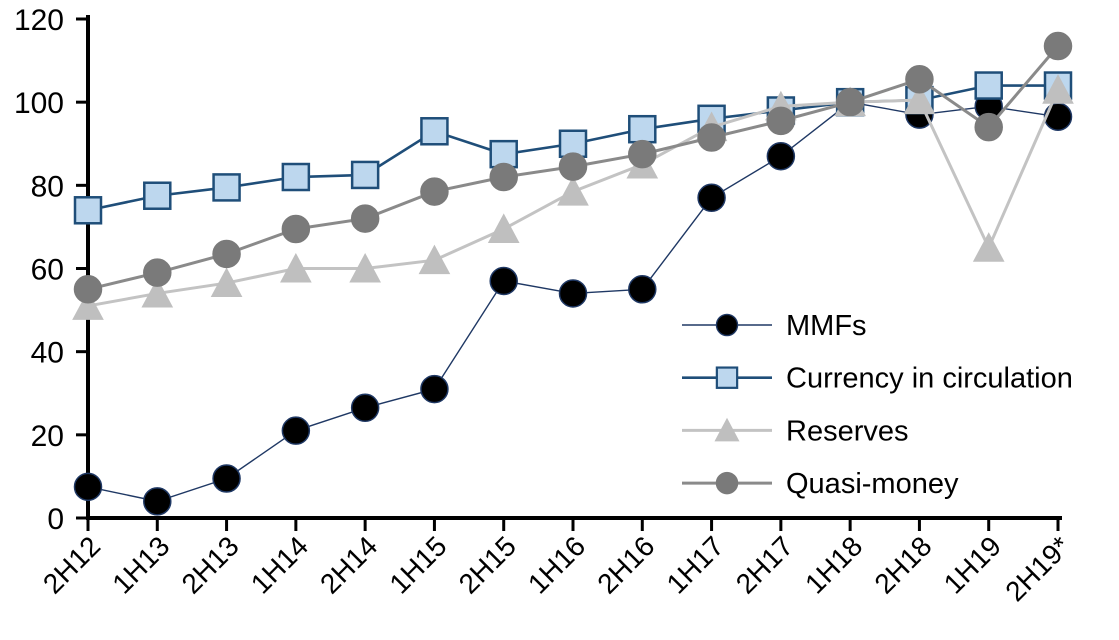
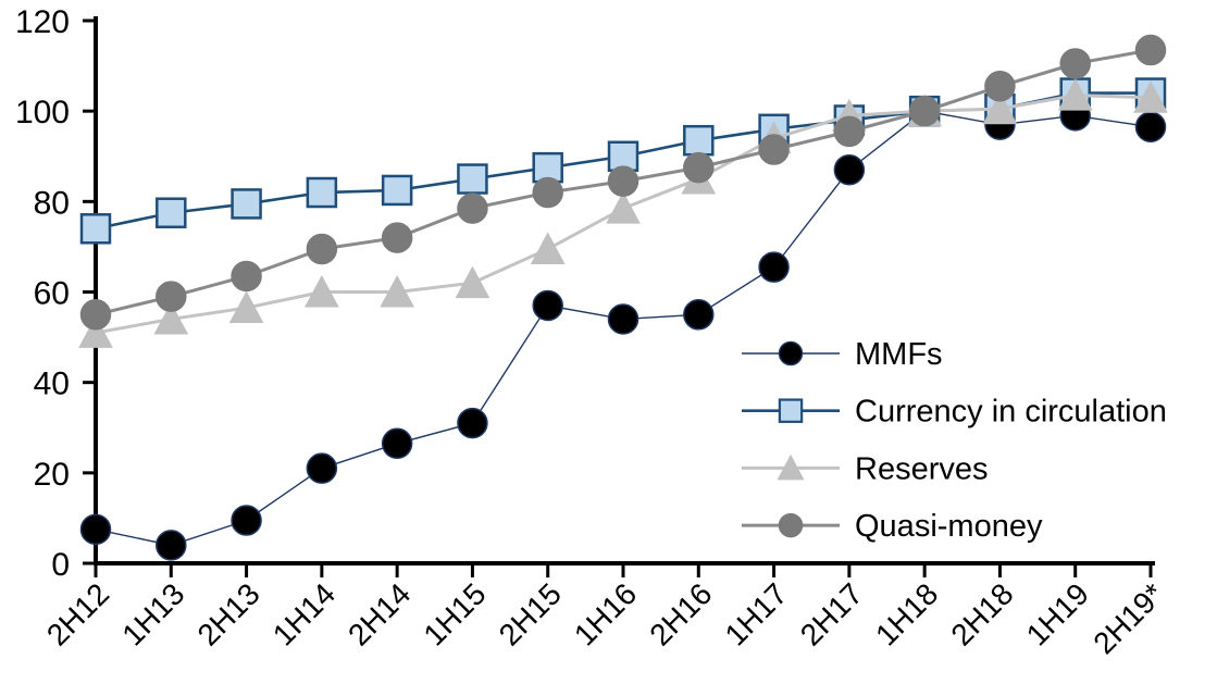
Currency in circulation/1H15: 93 -> 85
MMFs/1H17: 77 -> 66
Reserves/1H19: 65 -> 104
Quasi-money/1H19: 94 -> 110
